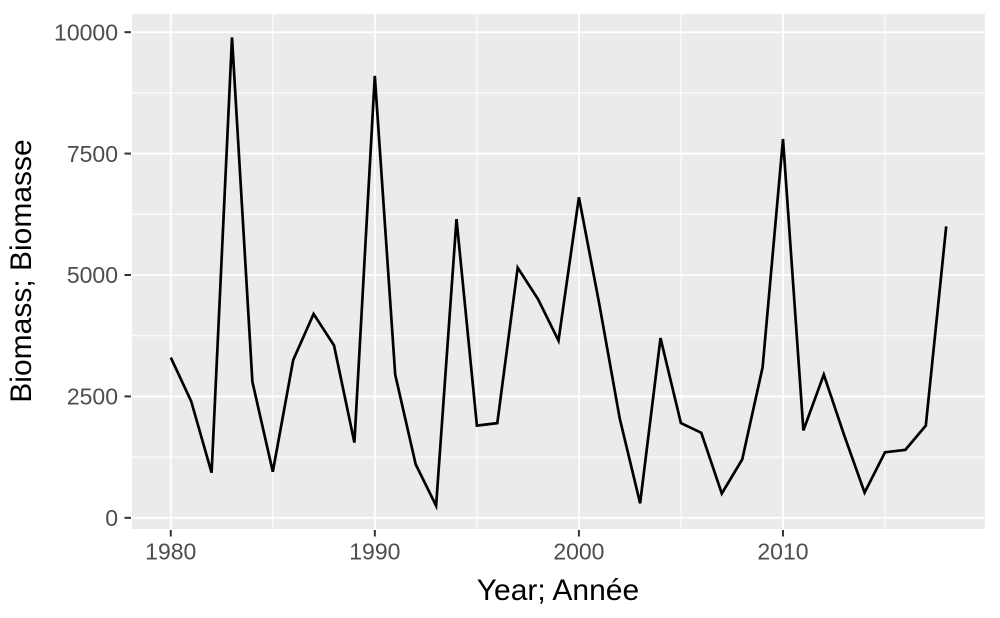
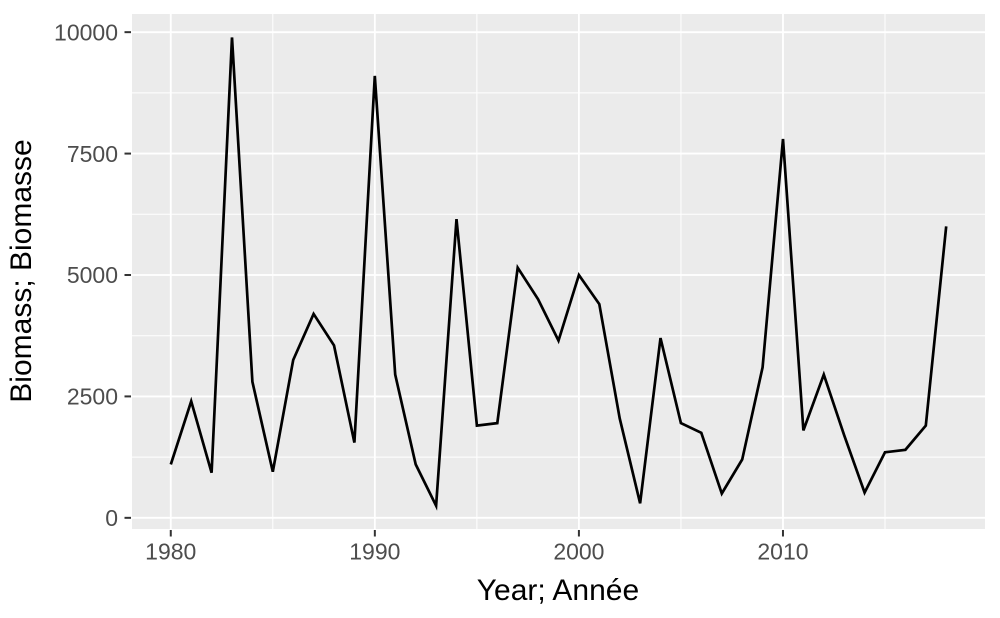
1980: 3300 -> 1100
2000: 6600 -> 5000
